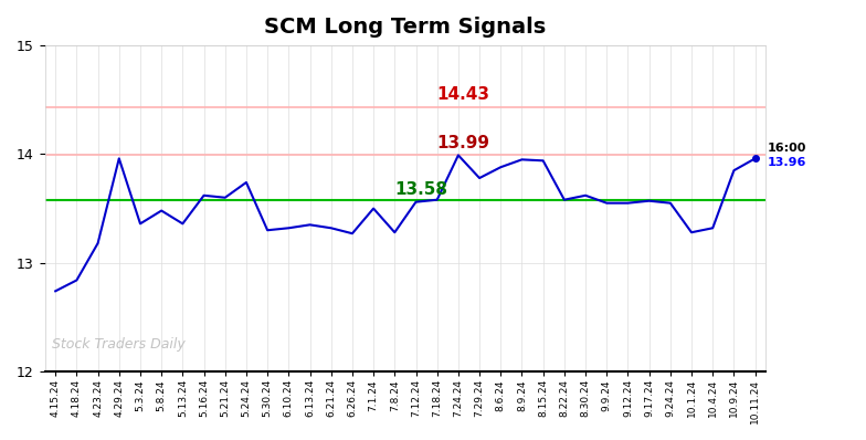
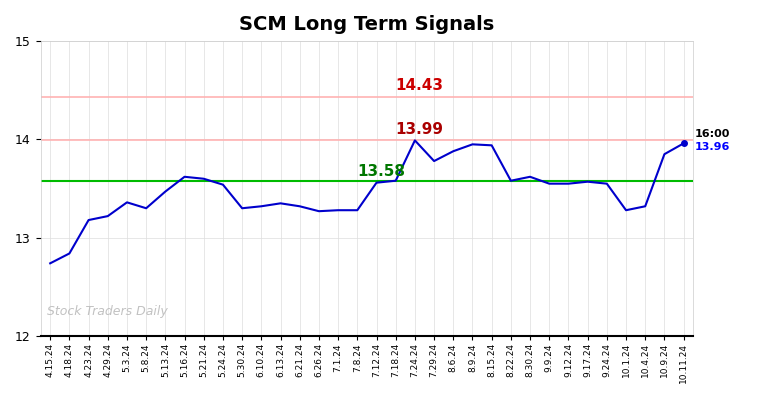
4.29.24: 13.96 -> 13.22
5.8.24: 13.48 -> 13.30
5.13.24: 13.36 -> 13.47
5.24.24: 13.74 -> 13.54
7.1.24: 13.50 -> 13.28
